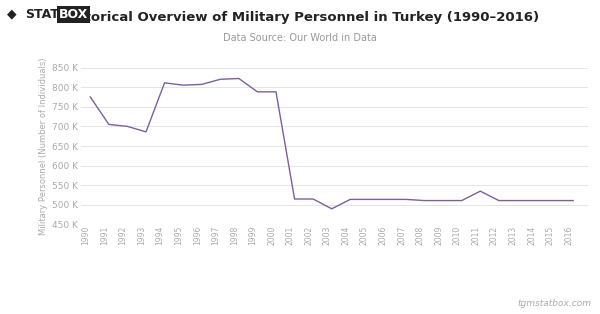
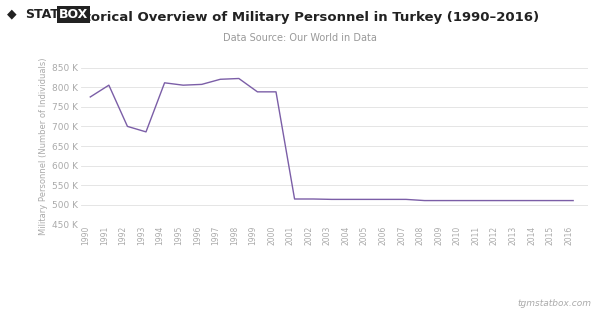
1991: 705 K -> 805 K
2003: 490 K -> 514 K
2011: 535 K -> 511 K
